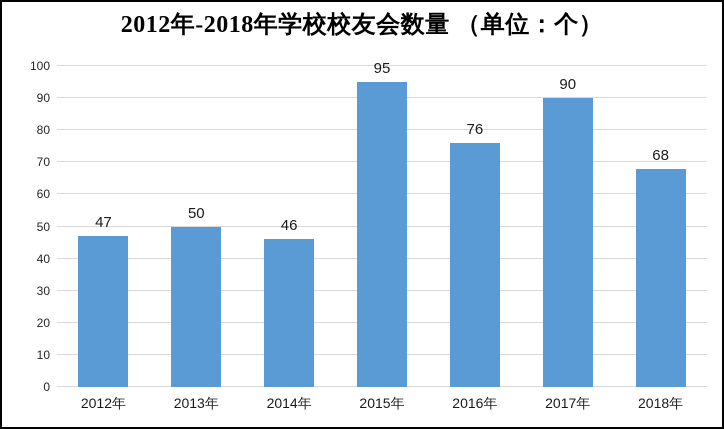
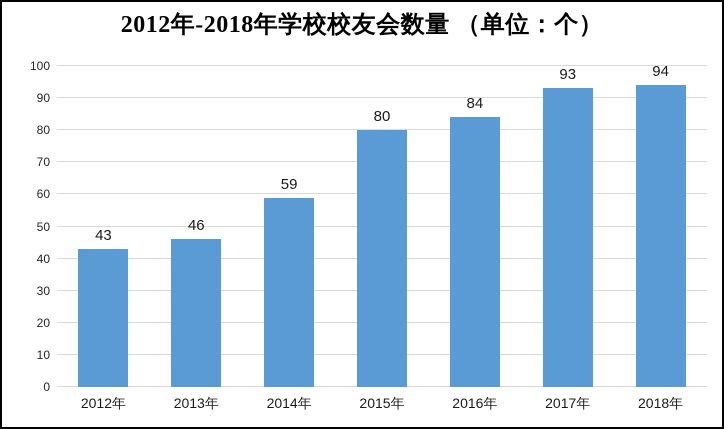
2012年: 47 -> 43
2013年: 50 -> 46
2014年: 46 -> 59
2015年: 95 -> 80
2016年: 76 -> 84
2017年: 90 -> 93
2018年: 68 -> 94
